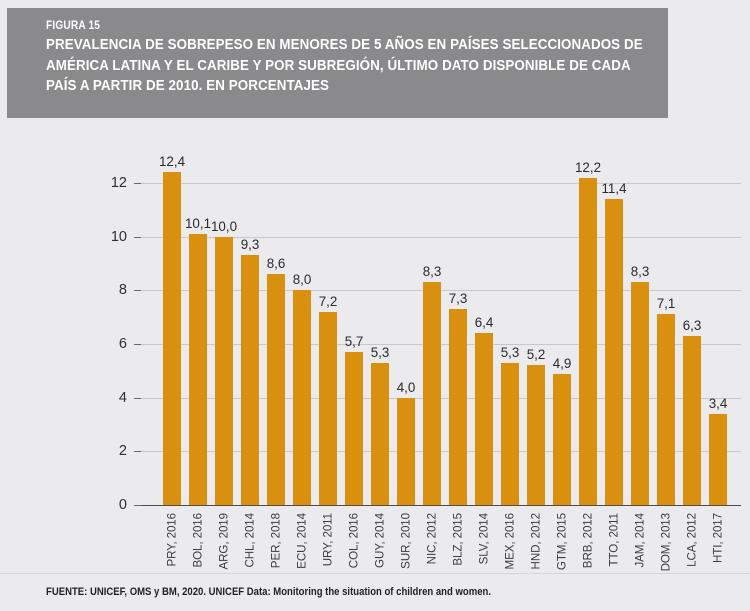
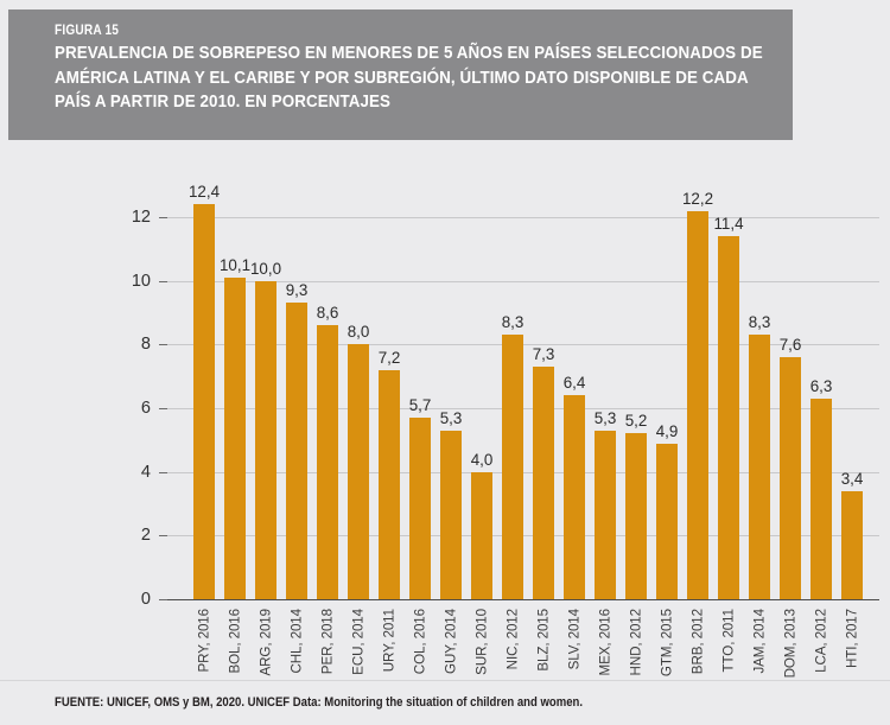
DOM, 2013: 7,1 -> 7,6
